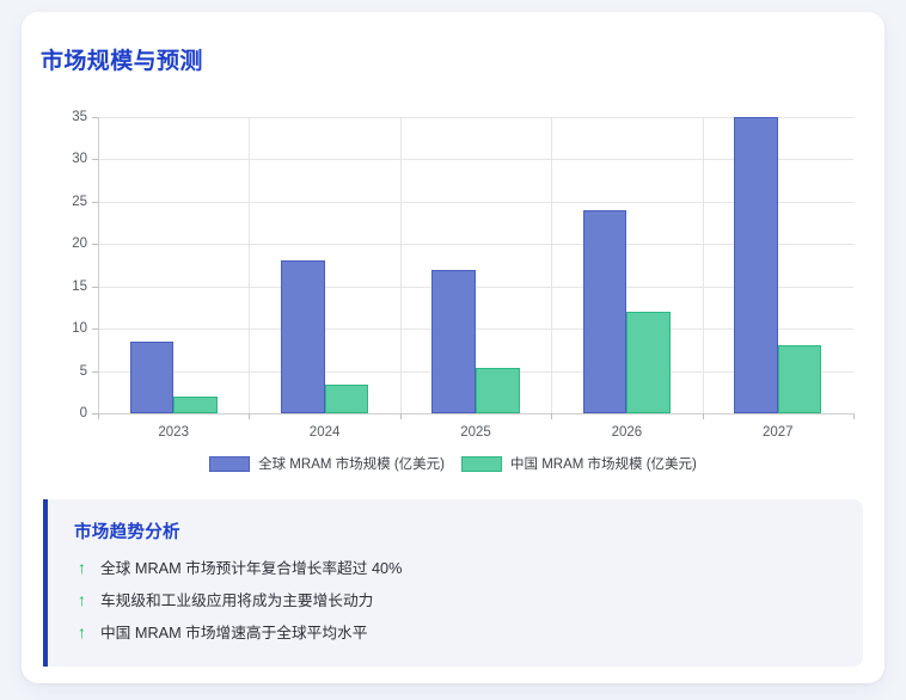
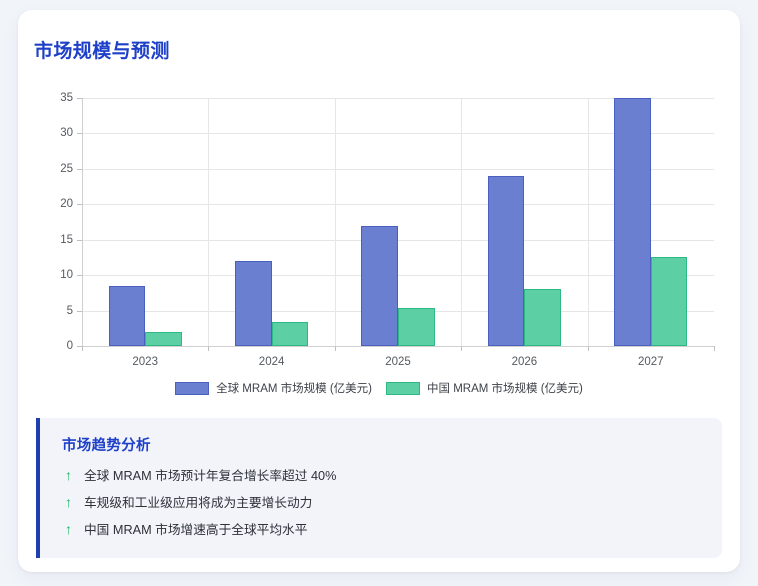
全球 MRAM 市场规模 (亿美元)/2024: 18 -> 12
中国 MRAM 市场规模 (亿美元)/2026: 12 -> 8
中国 MRAM 市场规模 (亿美元)/2027: 8 -> 12
